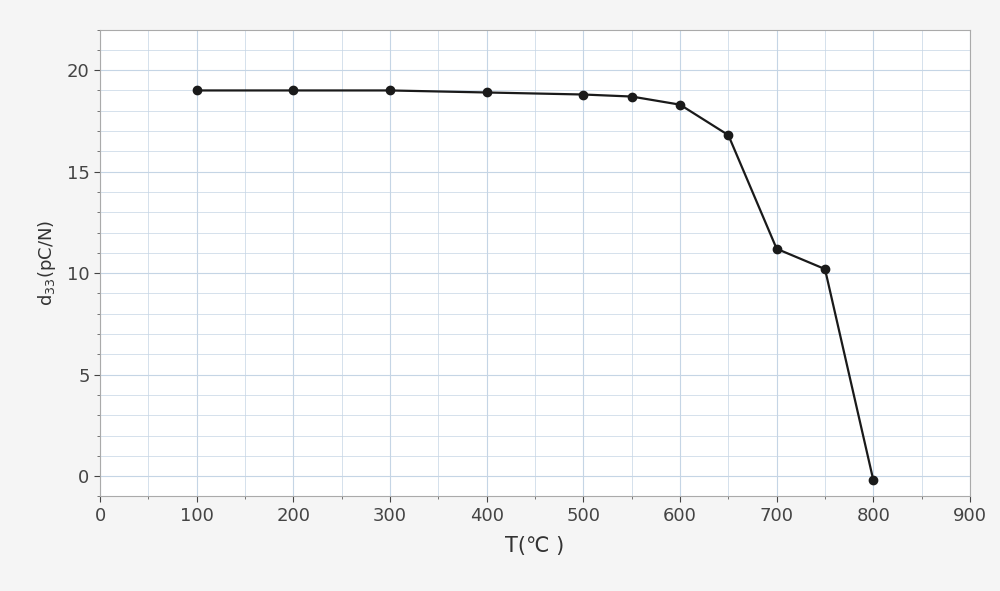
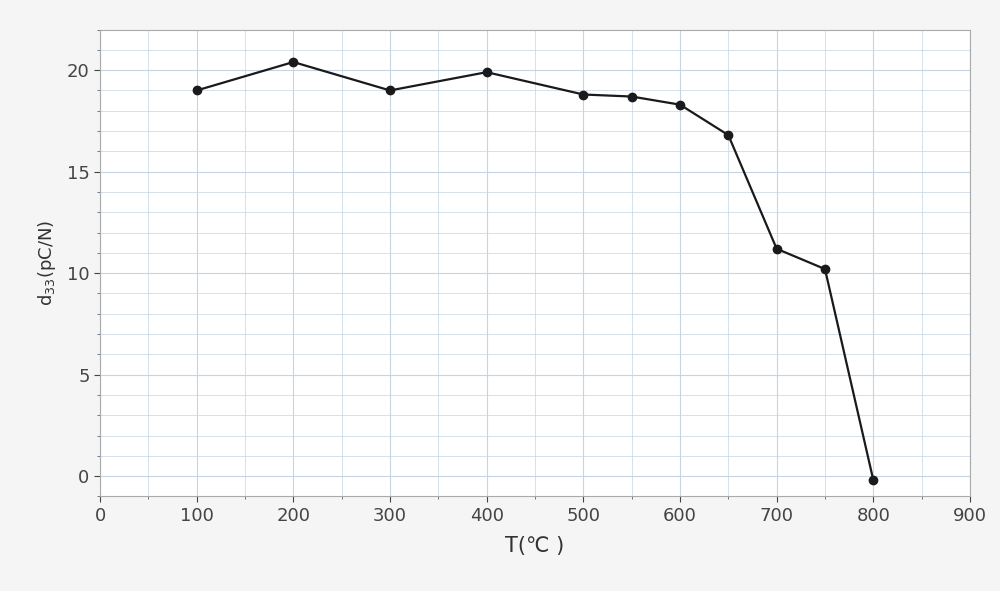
200: 19.0 -> 20.4
400: 18.9 -> 19.9
